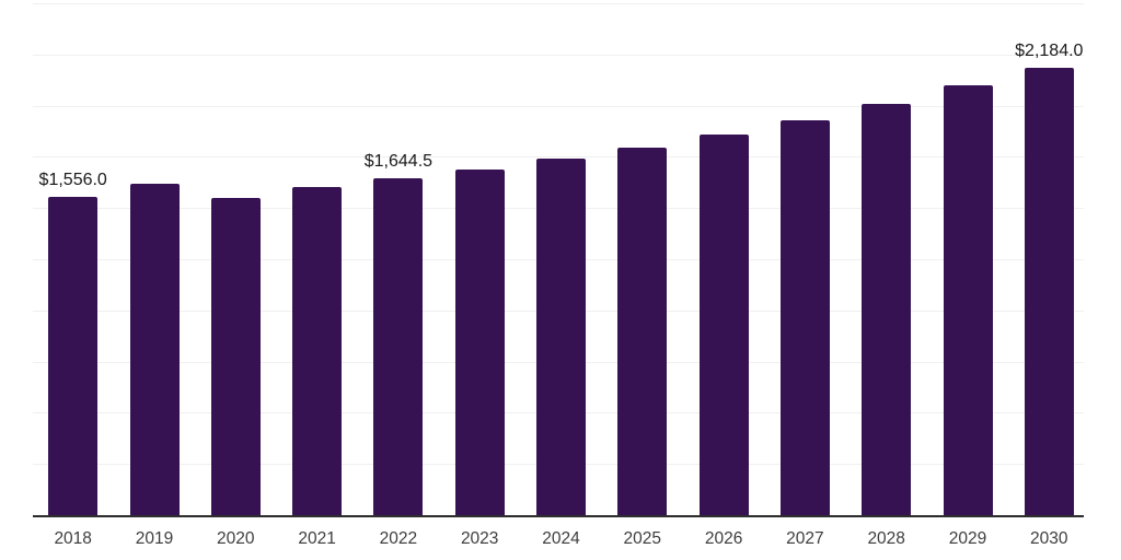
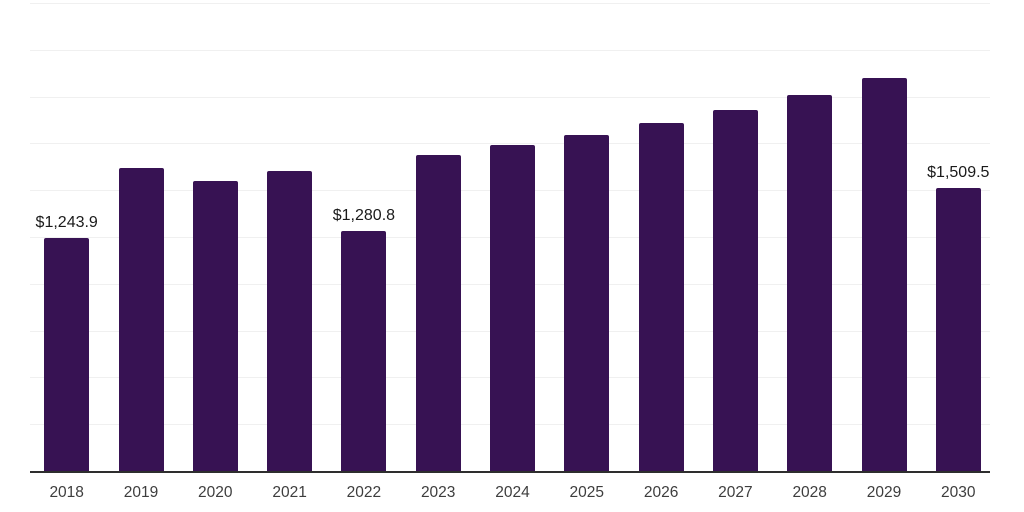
2018: $1,556.0 -> $1,243.9
2022: $1,644.5 -> $1,280.8
2030: $2,184.0 -> $1,509.5
